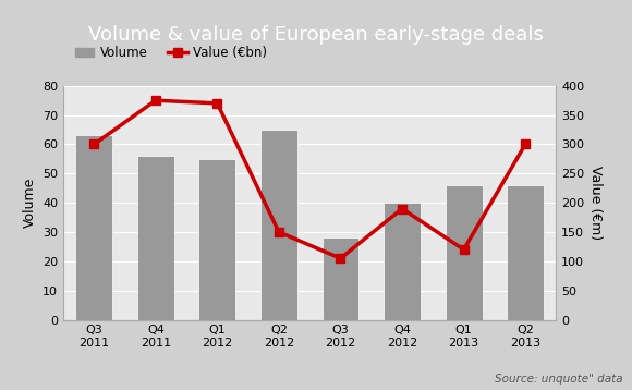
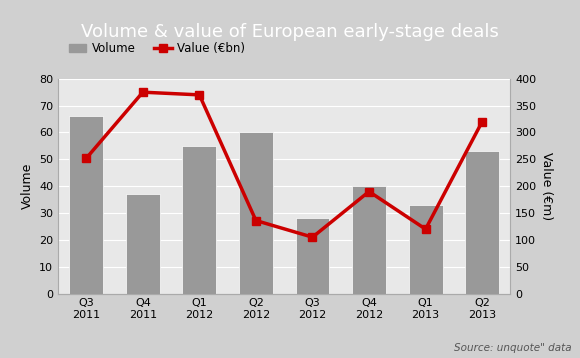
Volume/Q3 2011: 63 -> 66
Value (€bn)/Q3 2011: 300 -> 252
Volume/Q4 2011: 56 -> 37
Volume/Q2 2012: 65 -> 60
Value (€bn)/Q2 2012: 150 -> 136
Volume/Q1 2013: 46 -> 33
Volume/Q2 2013: 46 -> 53
Value (€bn)/Q2 2013: 300 -> 320
